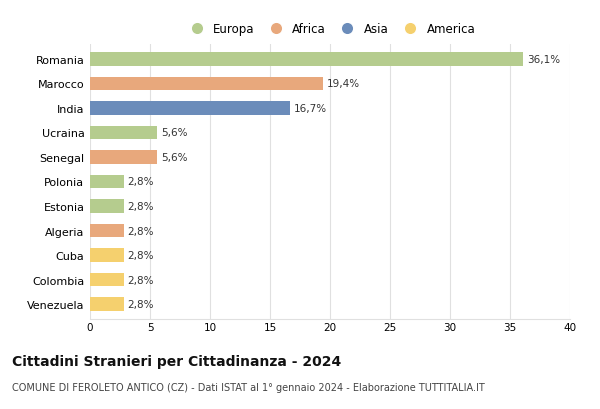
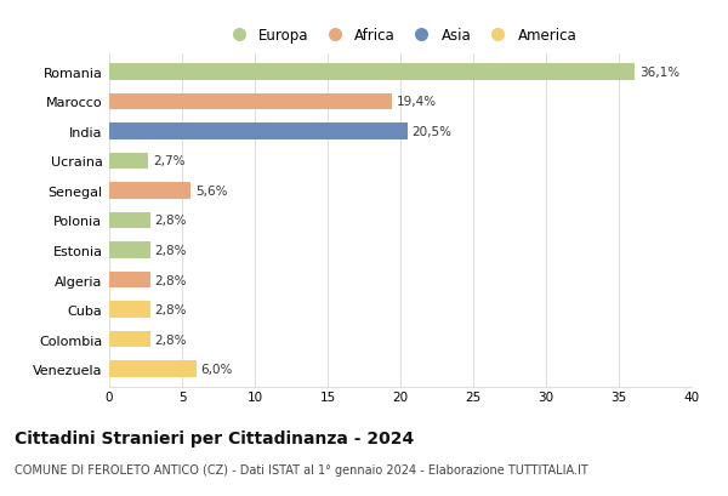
India: 16,7% -> 20,5%
Ucraina: 5,6% -> 2,7%
Venezuela: 2,8% -> 6,0%
